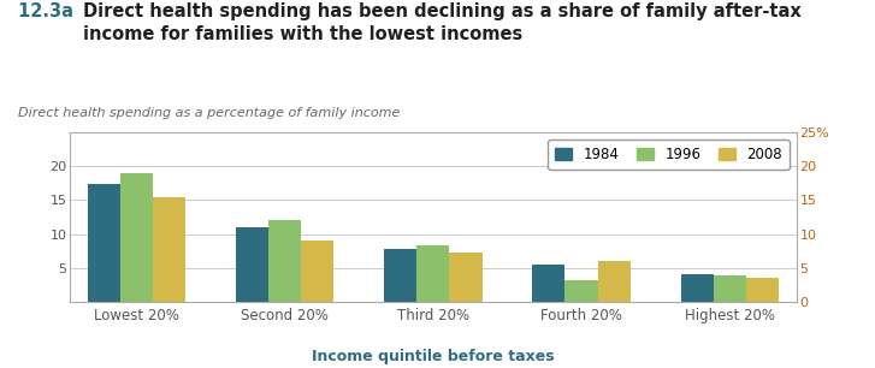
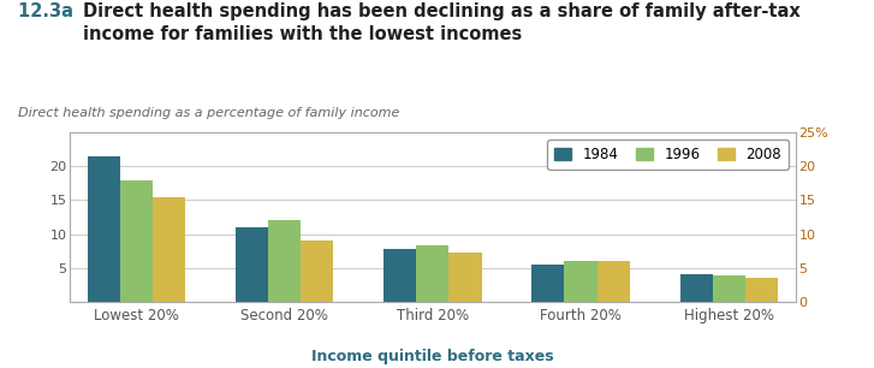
1984/Lowest 20%: 17.4 -> 21.5
1996/Lowest 20%: 19.0 -> 18.0
1996/Fourth 20%: 3.2 -> 6.0
